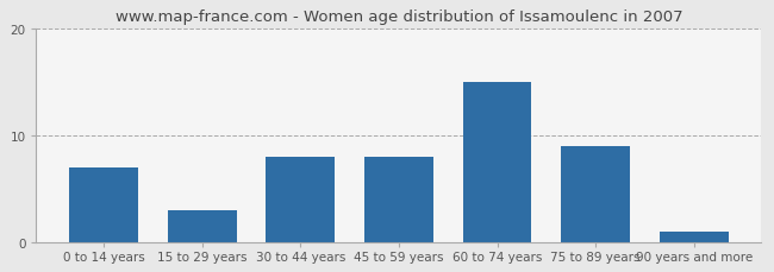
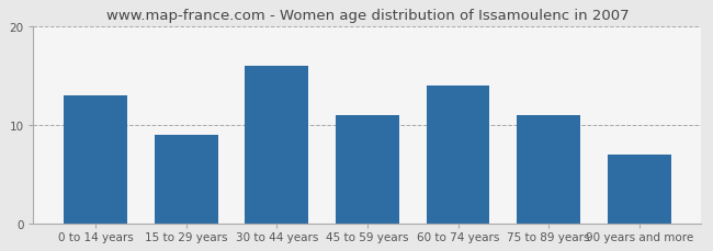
0 to 14 years: 7 -> 13
15 to 29 years: 3 -> 9
30 to 44 years: 8 -> 16
45 to 59 years: 8 -> 11
60 to 74 years: 15 -> 14
75 to 89 years: 9 -> 11
90 years and more: 1 -> 7
